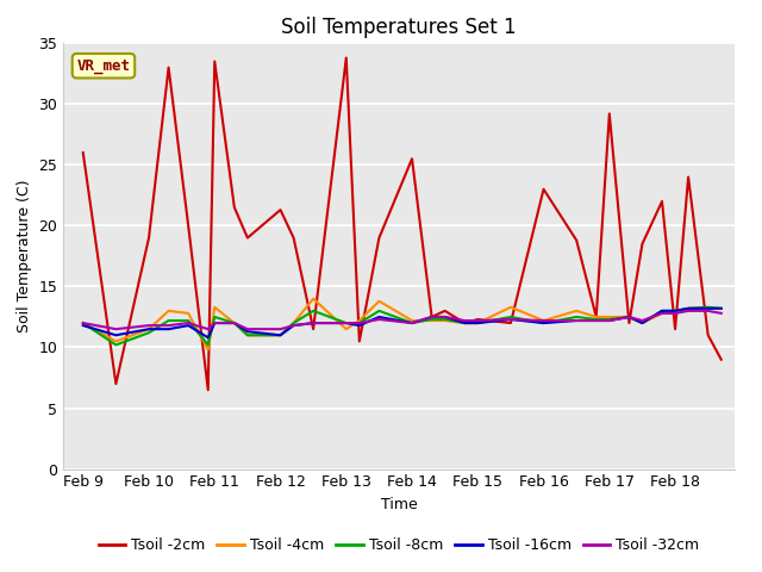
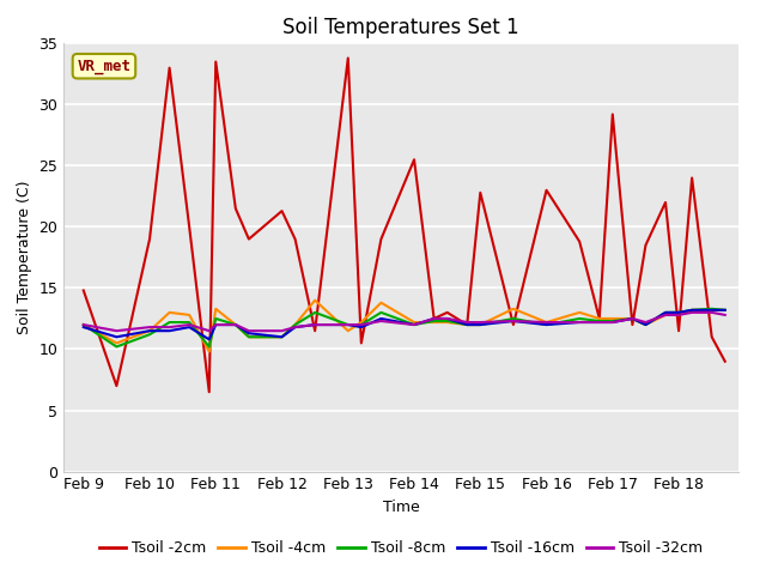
Tsoil -2cm/Feb 9: 26.0 -> 14.8
Tsoil -2cm/Feb 15: 12.3 -> 22.8
